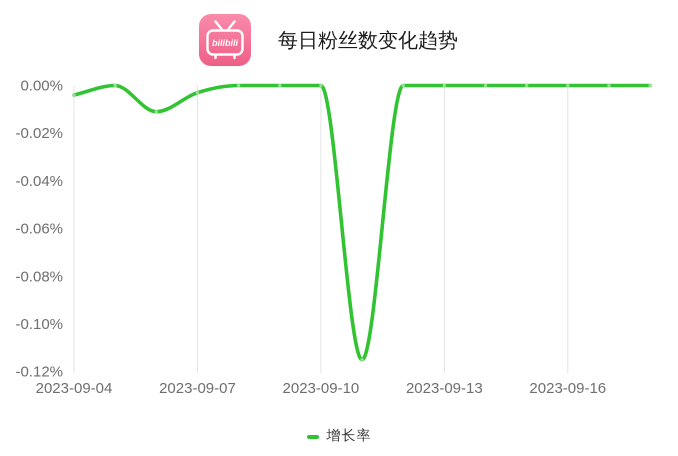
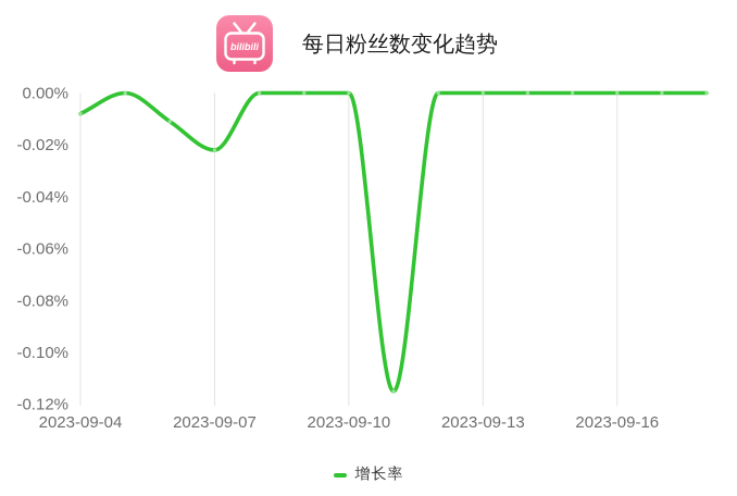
2023-09-04: -0.004% -> -0.008%
2023-09-07: -0.003% -> -0.022%
